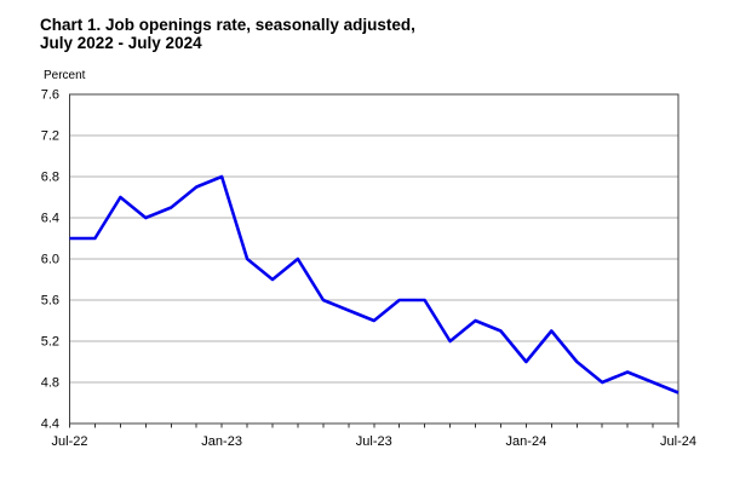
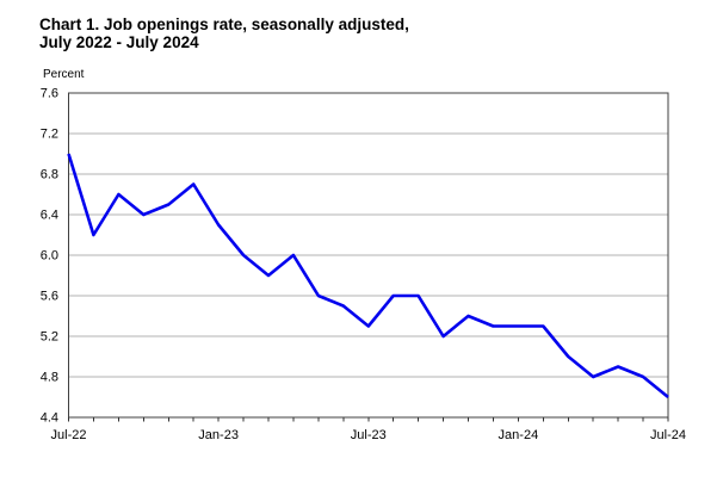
Jul-22: 6.2 -> 7.0
Jan-23: 6.8 -> 6.3
Jul-23: 5.4 -> 5.3
Jan-24: 5.0 -> 5.3
Jul-24: 4.7 -> 4.6
